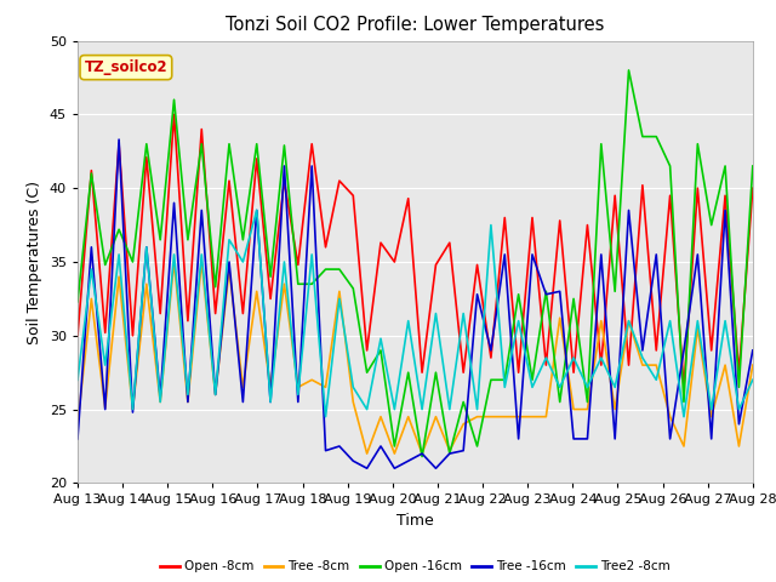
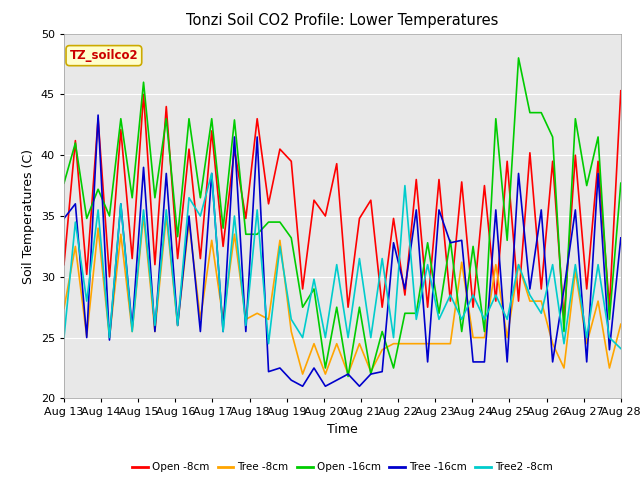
Open -8cm/Aug 13: 30.0 -> 31.0
Tree -8cm/Aug 13: 24.0 -> 27.4
Open -16cm/Aug 13: 32.3 -> 37.7
Tree -16cm/Aug 13: 23.0 -> 34.8
Tree2 -8cm/Aug 13: 27.0 -> 25.0
Open -8cm/Aug 28: 40.0 -> 45.3
Tree -8cm/Aug 28: 28.0 -> 26.1
Open -16cm/Aug 28: 41.5 -> 37.7
Tree -16cm/Aug 28: 29.0 -> 33.2
Tree2 -8cm/Aug 28: 27.0 -> 24.1
